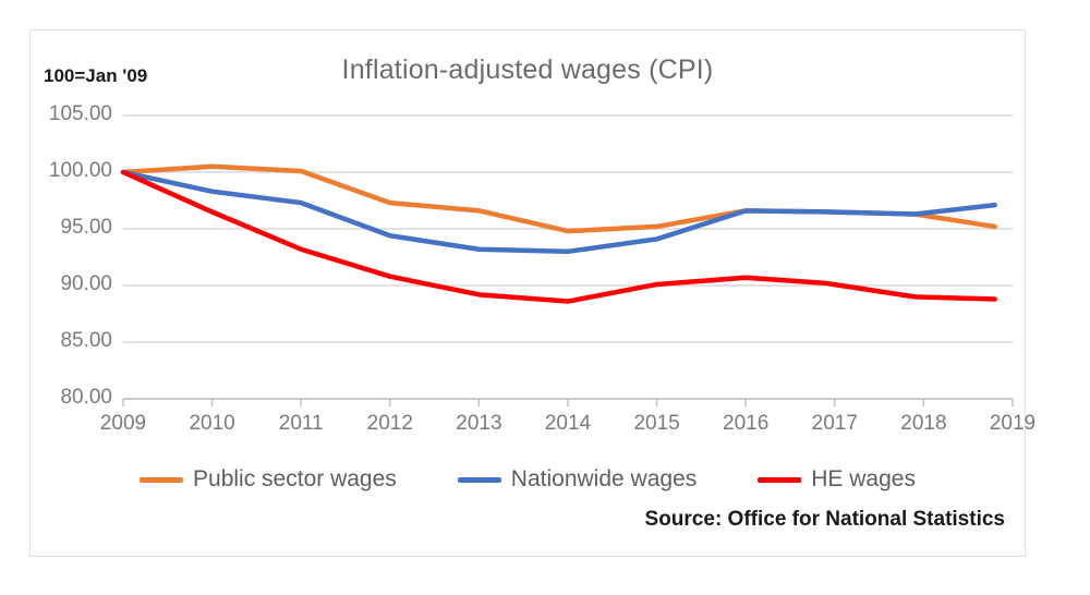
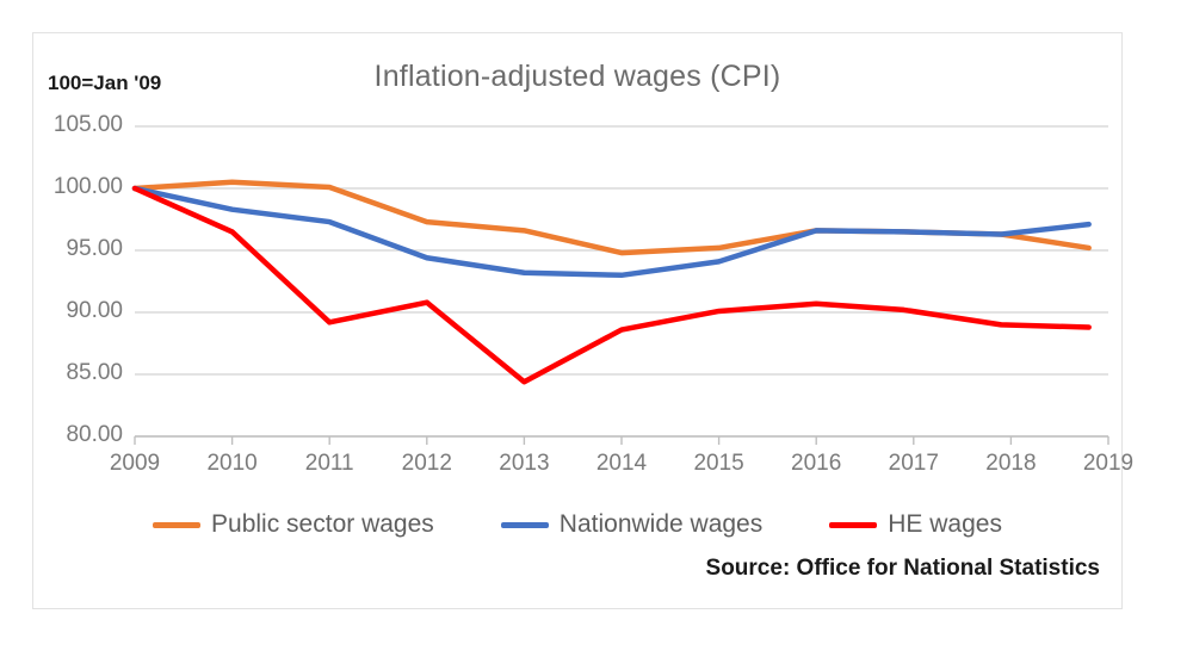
HE wages/2011: 93.2 -> 89.2
HE wages/2013: 89.2 -> 84.4
